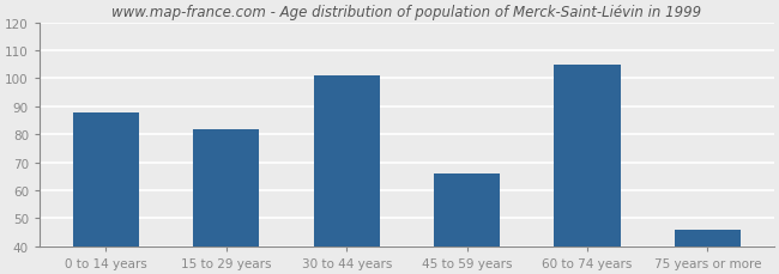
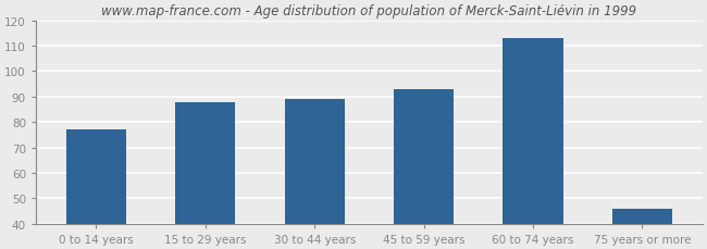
0 to 14 years: 88 -> 77
15 to 29 years: 82 -> 88
30 to 44 years: 101 -> 89
45 to 59 years: 66 -> 93
60 to 74 years: 105 -> 113
